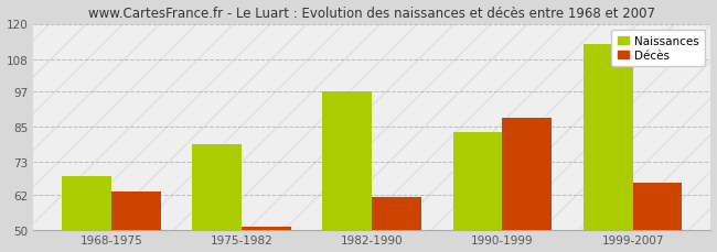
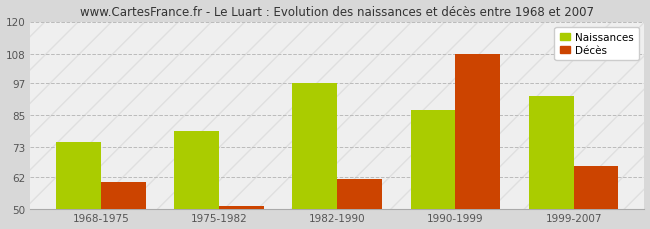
Naissances/1968-1975: 68 -> 75
Décès/1968-1975: 63 -> 60
Naissances/1990-1999: 83 -> 87
Décès/1990-1999: 88 -> 108
Naissances/1999-2007: 113 -> 92
